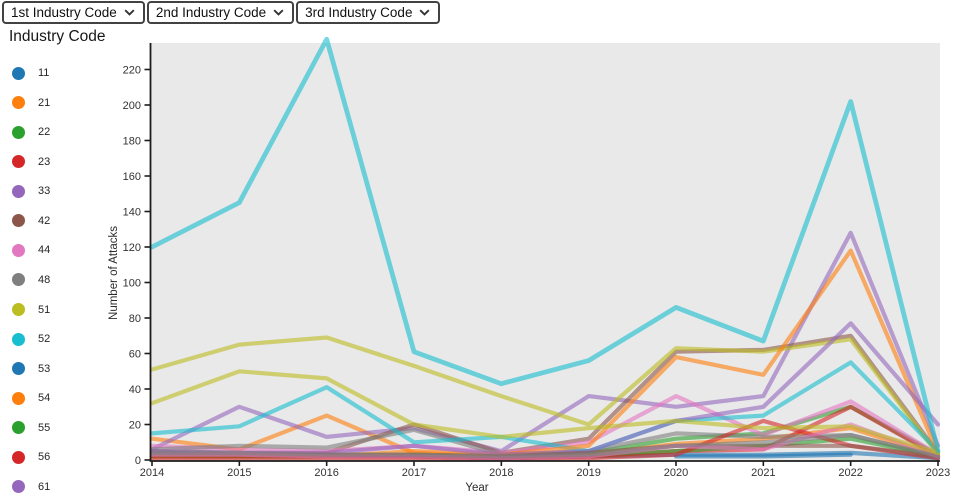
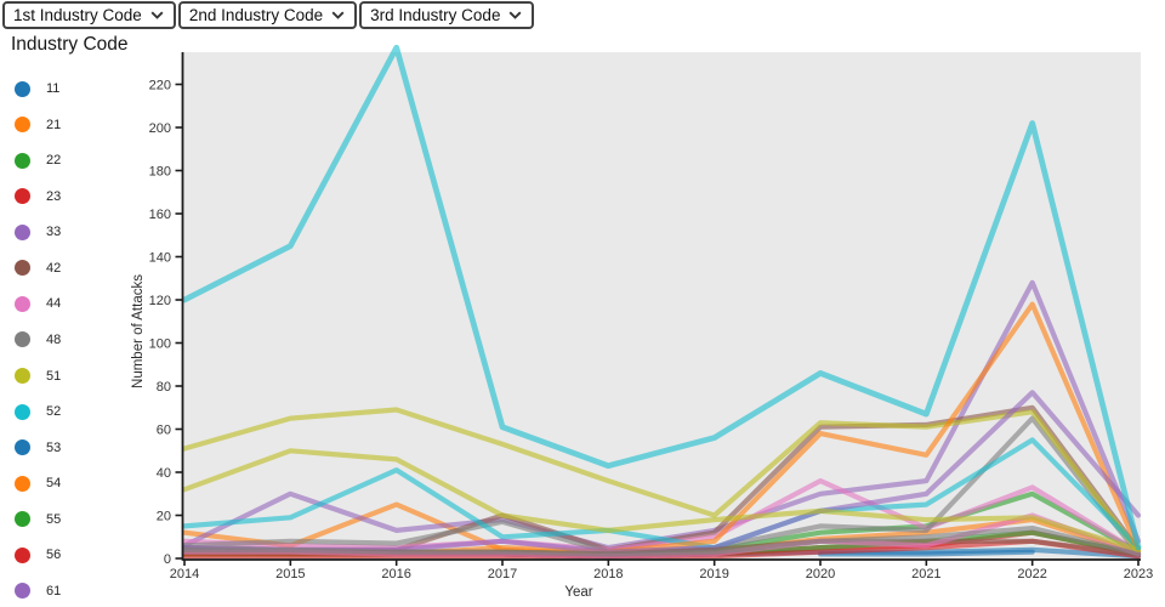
33/2019: 36 -> 13
56/2021: 22 -> 5
23/2022: 30 -> 12
48/2022: 14 -> 65
